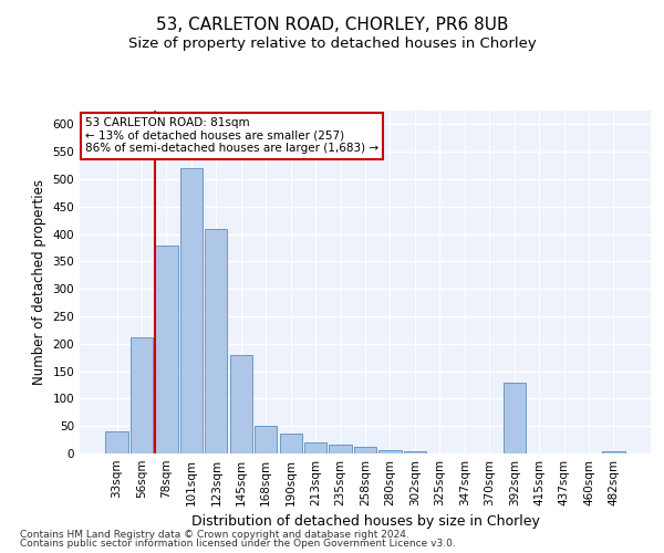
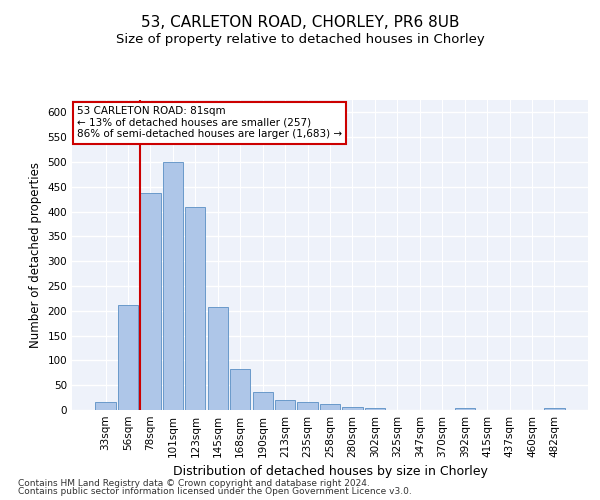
33sqm: 40 -> 17
78sqm: 380 -> 437
101sqm: 520 -> 500
145sqm: 180 -> 208
168sqm: 50 -> 83
392sqm: 130 -> 5
